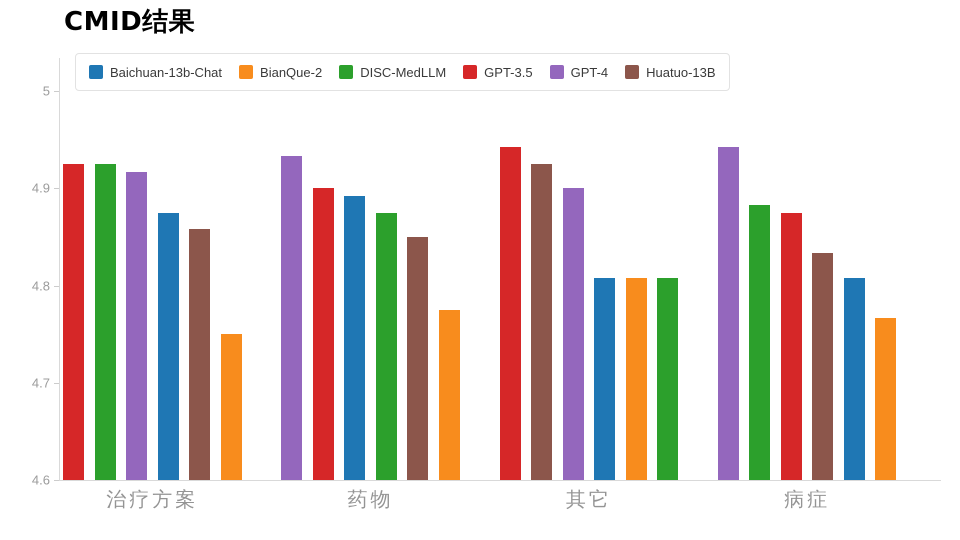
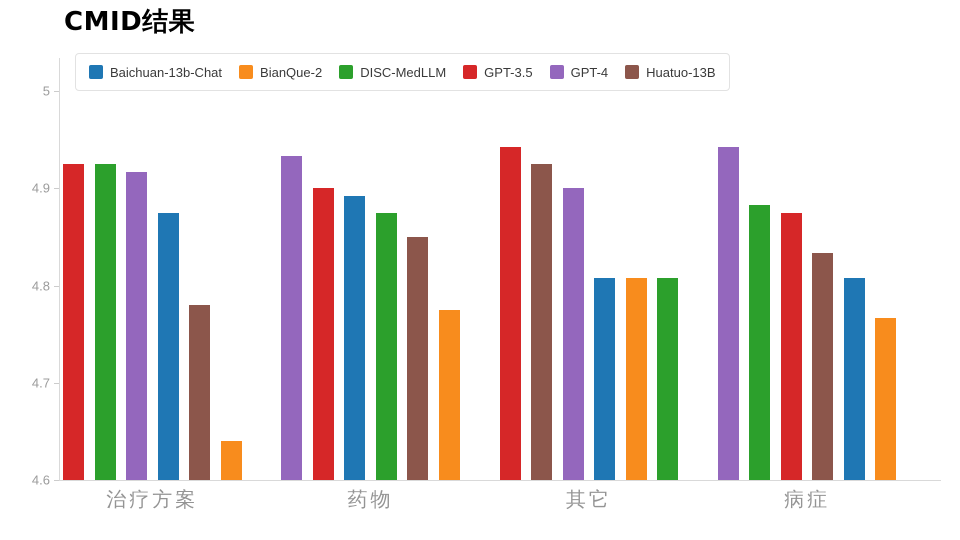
BianQue-2/治疗方案: 4.75 -> 4.64
Huatuo-13B/治疗方案: 4.86 -> 4.78
